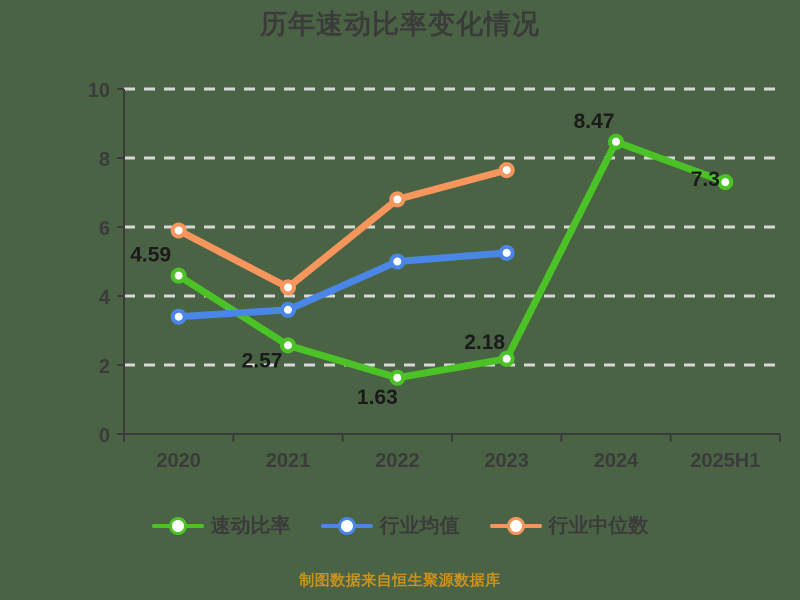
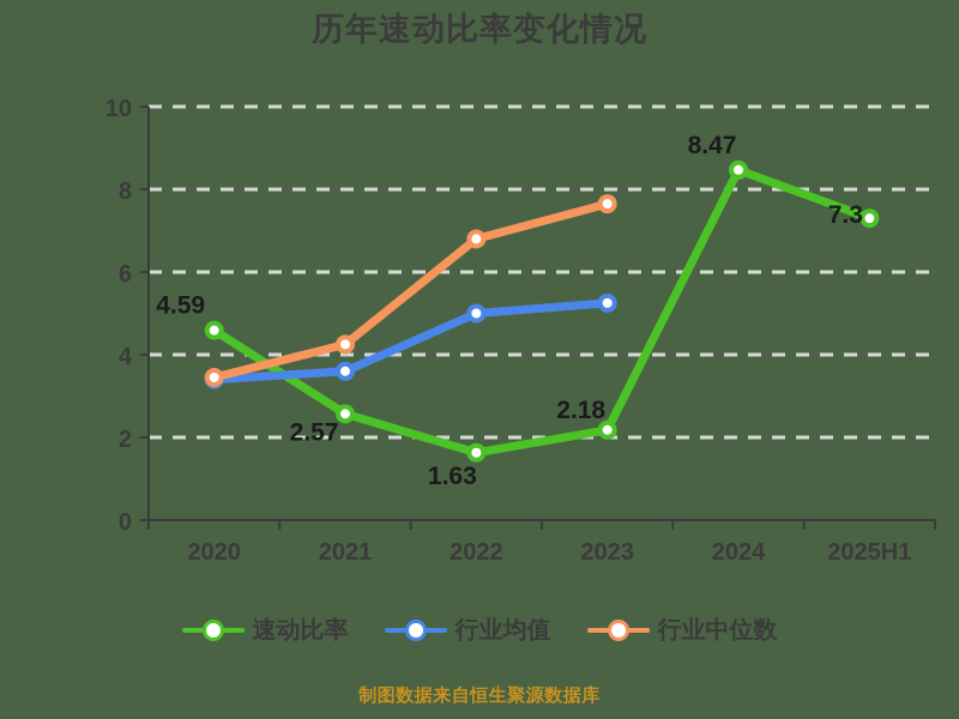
行业中位数/2020: 5.9 -> 3.5
